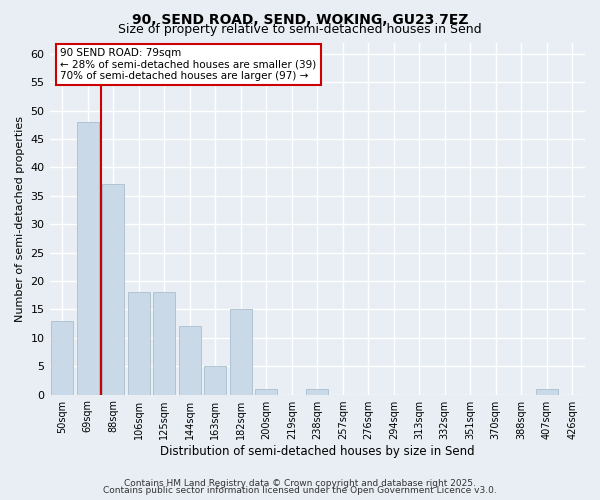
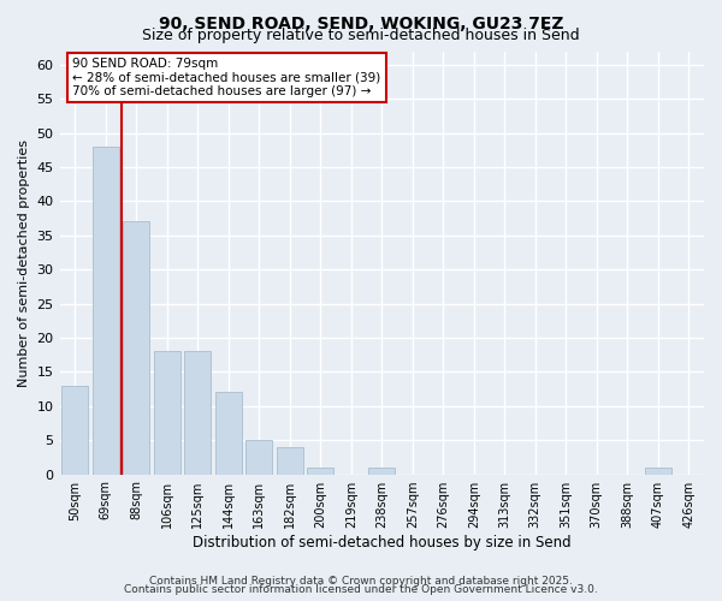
182sqm: 15 -> 4
